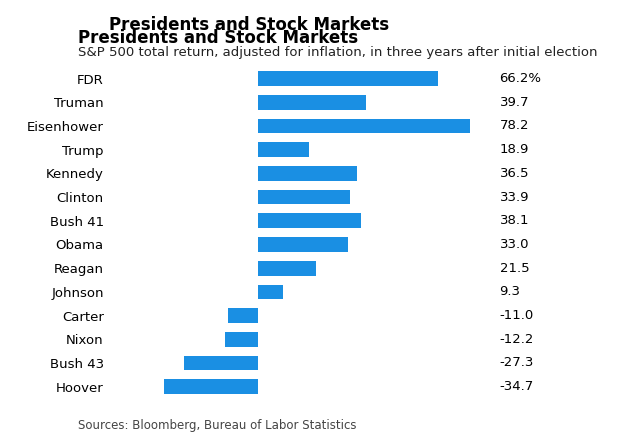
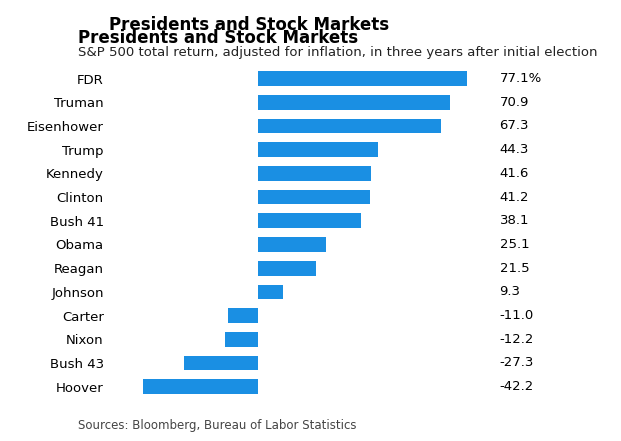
FDR: 66.2% -> 77.1%
Truman: 39.7 -> 70.9
Eisenhower: 78.2 -> 67.3
Trump: 18.9 -> 44.3
Kennedy: 36.5 -> 41.6
Clinton: 33.9 -> 41.2
Obama: 33.0 -> 25.1
Hoover: -34.7 -> -42.2
